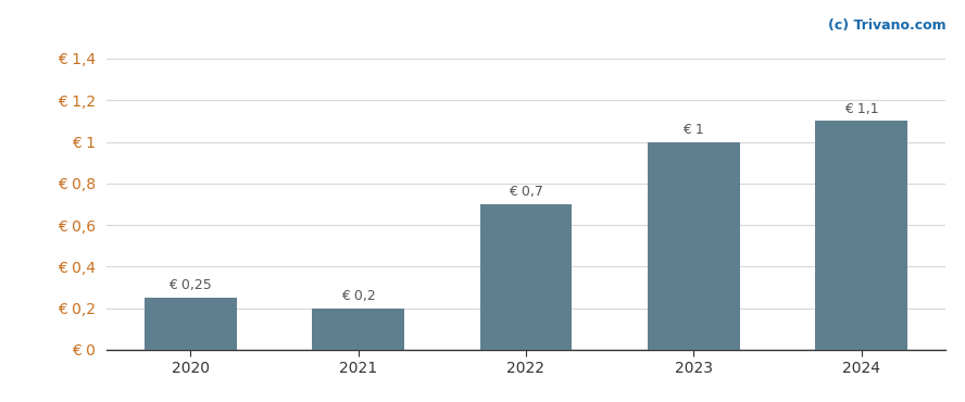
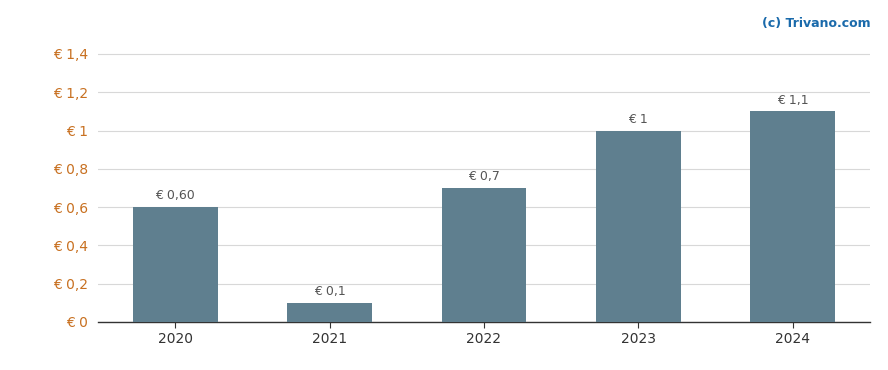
2020: 0,25 -> 0,60
2021: 0,2 -> 0,1
